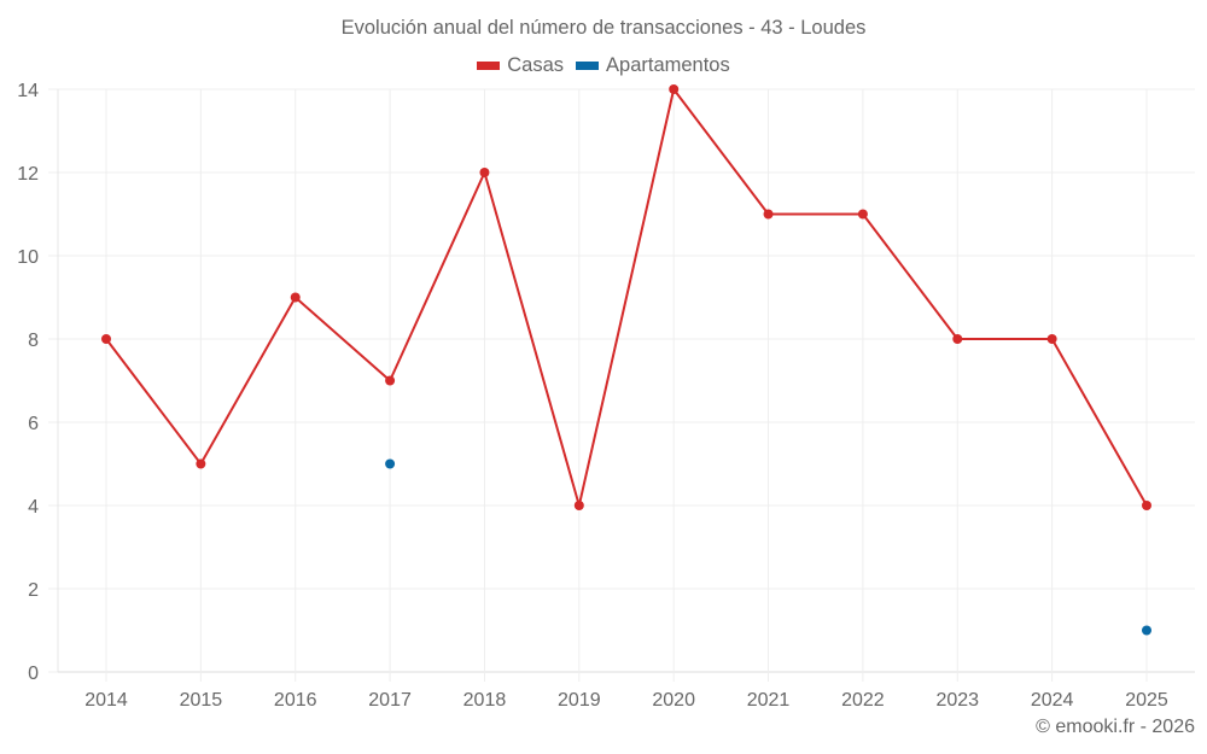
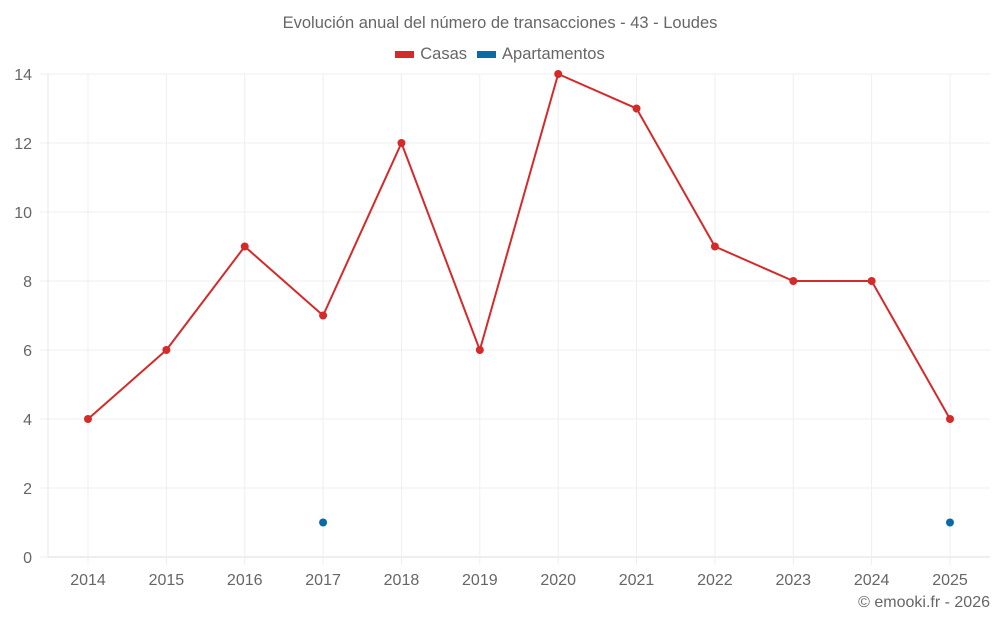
Casas/2014: 8 -> 4
Casas/2015: 5 -> 6
Apartamentos/2017: 5 -> 1
Casas/2019: 4 -> 6
Casas/2021: 11 -> 13
Casas/2022: 11 -> 9
